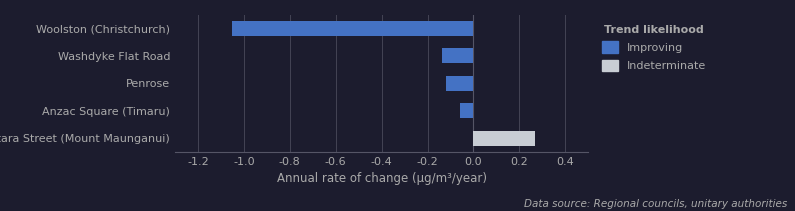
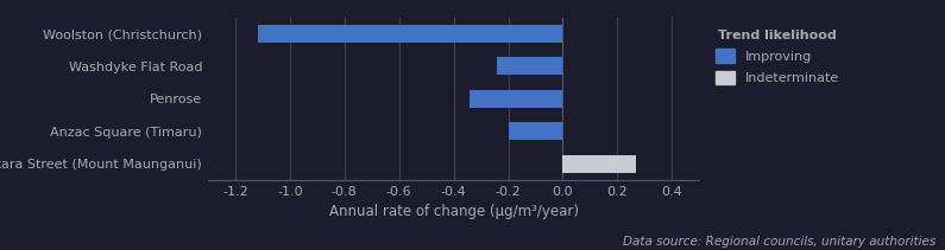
Woolston (Christchurch): -1.050 -> -1.115
Washdyke Flat Road: -0.135 -> -0.240
Penrose: -0.120 -> -0.340
Anzac Square (Timaru): -0.060 -> -0.200
